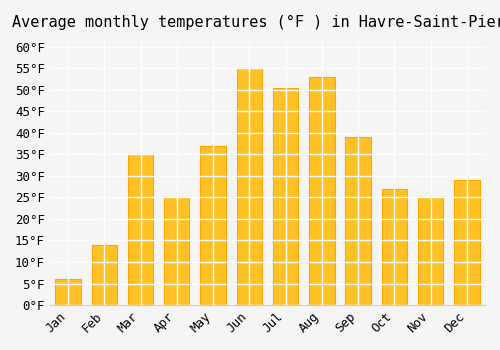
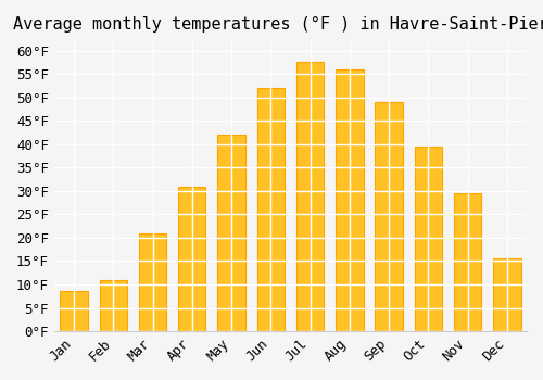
Jan: 6.0°F -> 8.5°F
Feb: 14.0°F -> 11.0°F
Mar: 35.0°F -> 21.0°F
Apr: 25.0°F -> 31.0°F
May: 37.0°F -> 42.0°F
Jun: 55.0°F -> 52.0°F
Jul: 50.5°F -> 57.5°F
Aug: 53.0°F -> 56.0°F
Sep: 39.0°F -> 49.0°F
Oct: 27.0°F -> 39.5°F
Nov: 25.0°F -> 29.5°F
Dec: 29.0°F -> 15.5°F
